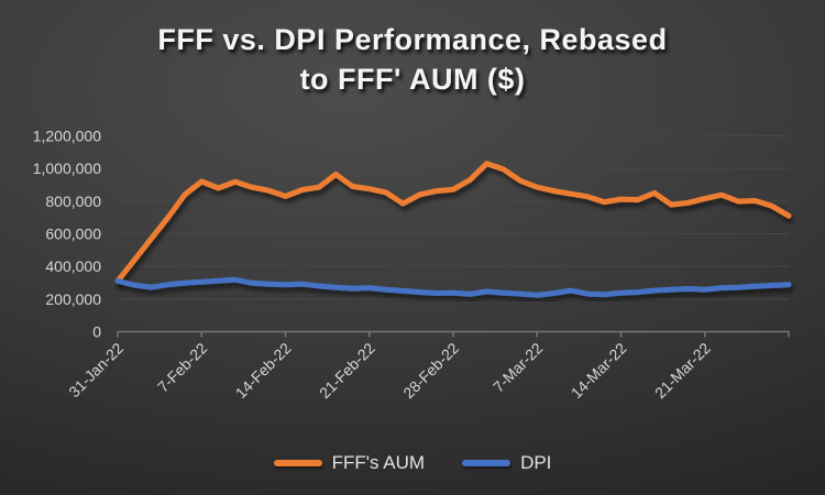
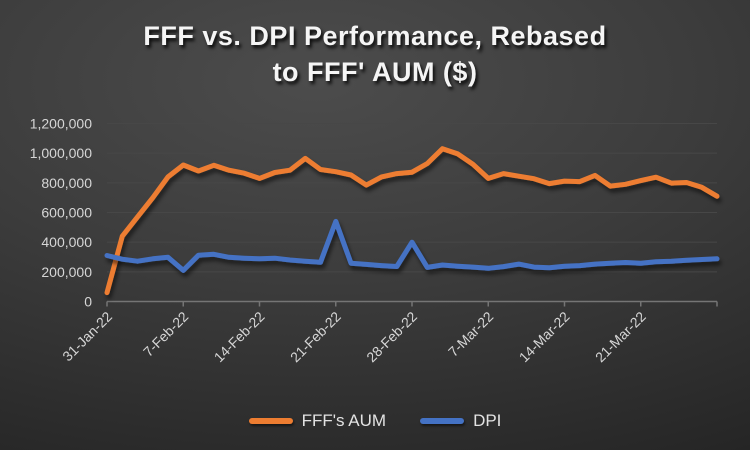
FFF's AUM/31-Jan-22: 310000 -> 60000
DPI/7-Feb-22: 300000 -> 210000
DPI/21-Feb-22: 270000 -> 540000
DPI/28-Feb-22: 240000 -> 400000
FFF's AUM/7-Mar-22: 880000 -> 830000
